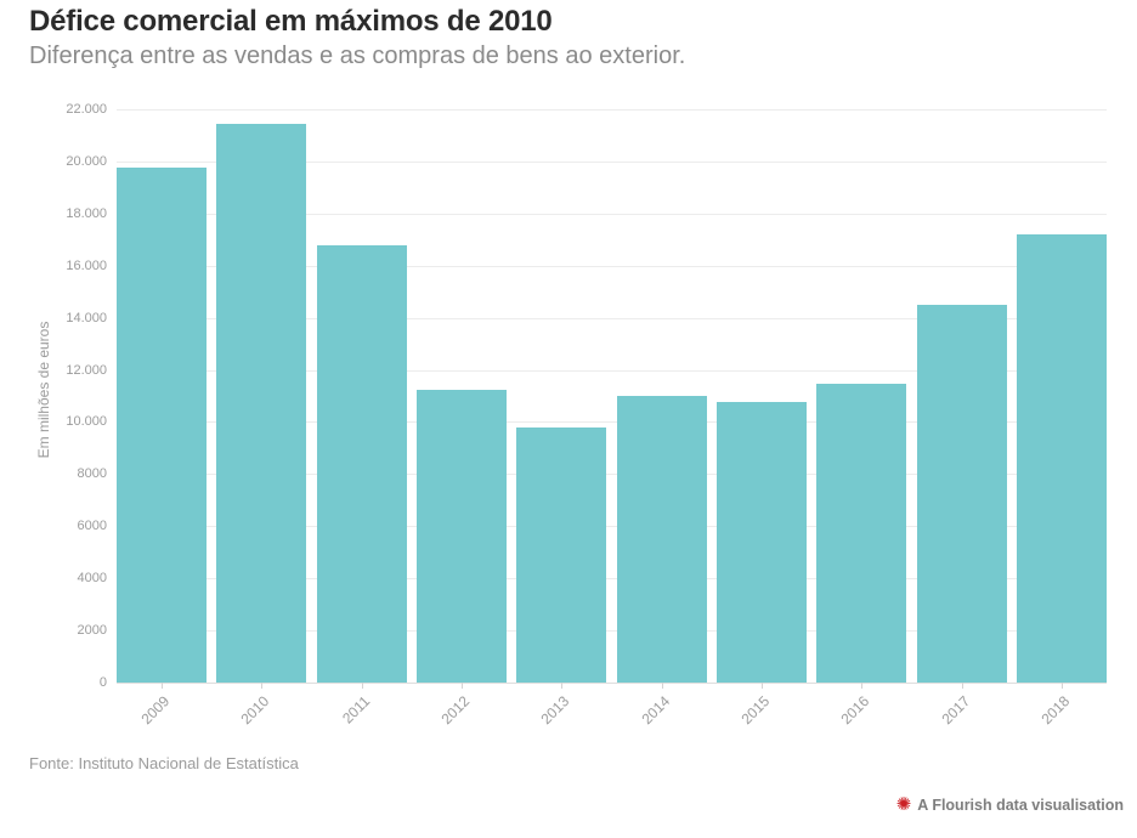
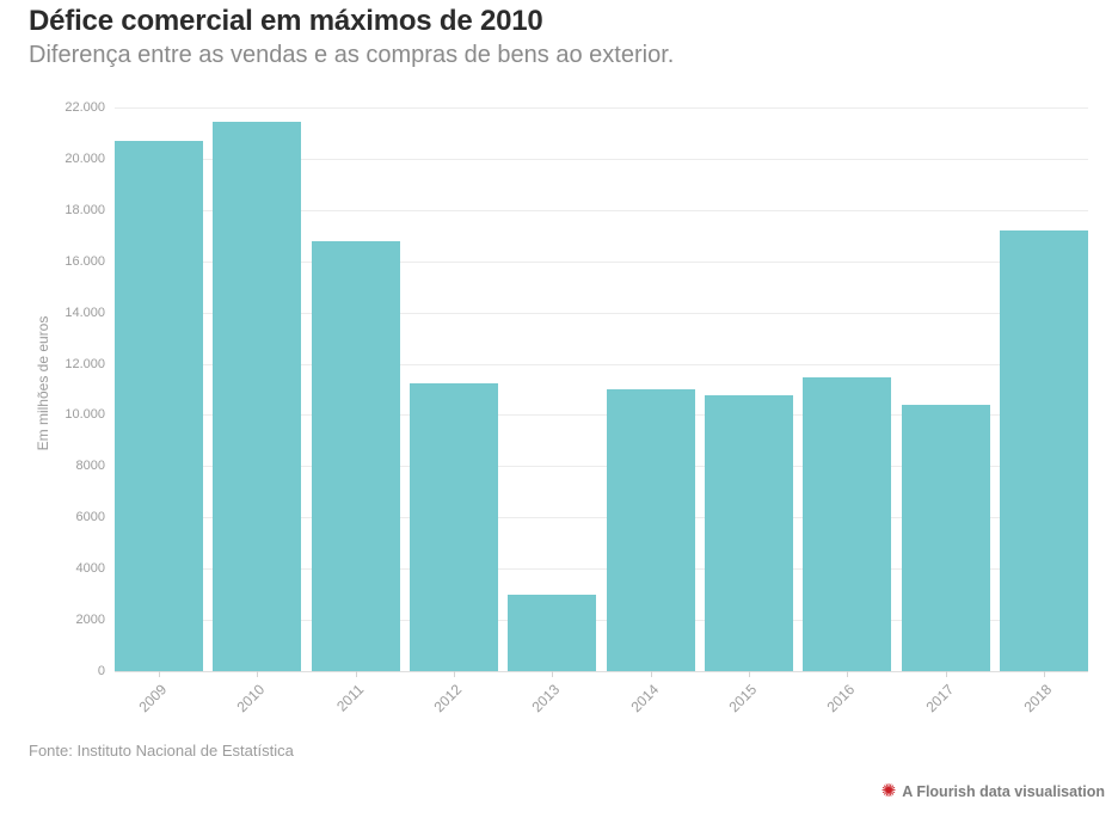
2009: 19800 -> 20700
2013: 9800 -> 3000
2017: 14500 -> 10400
